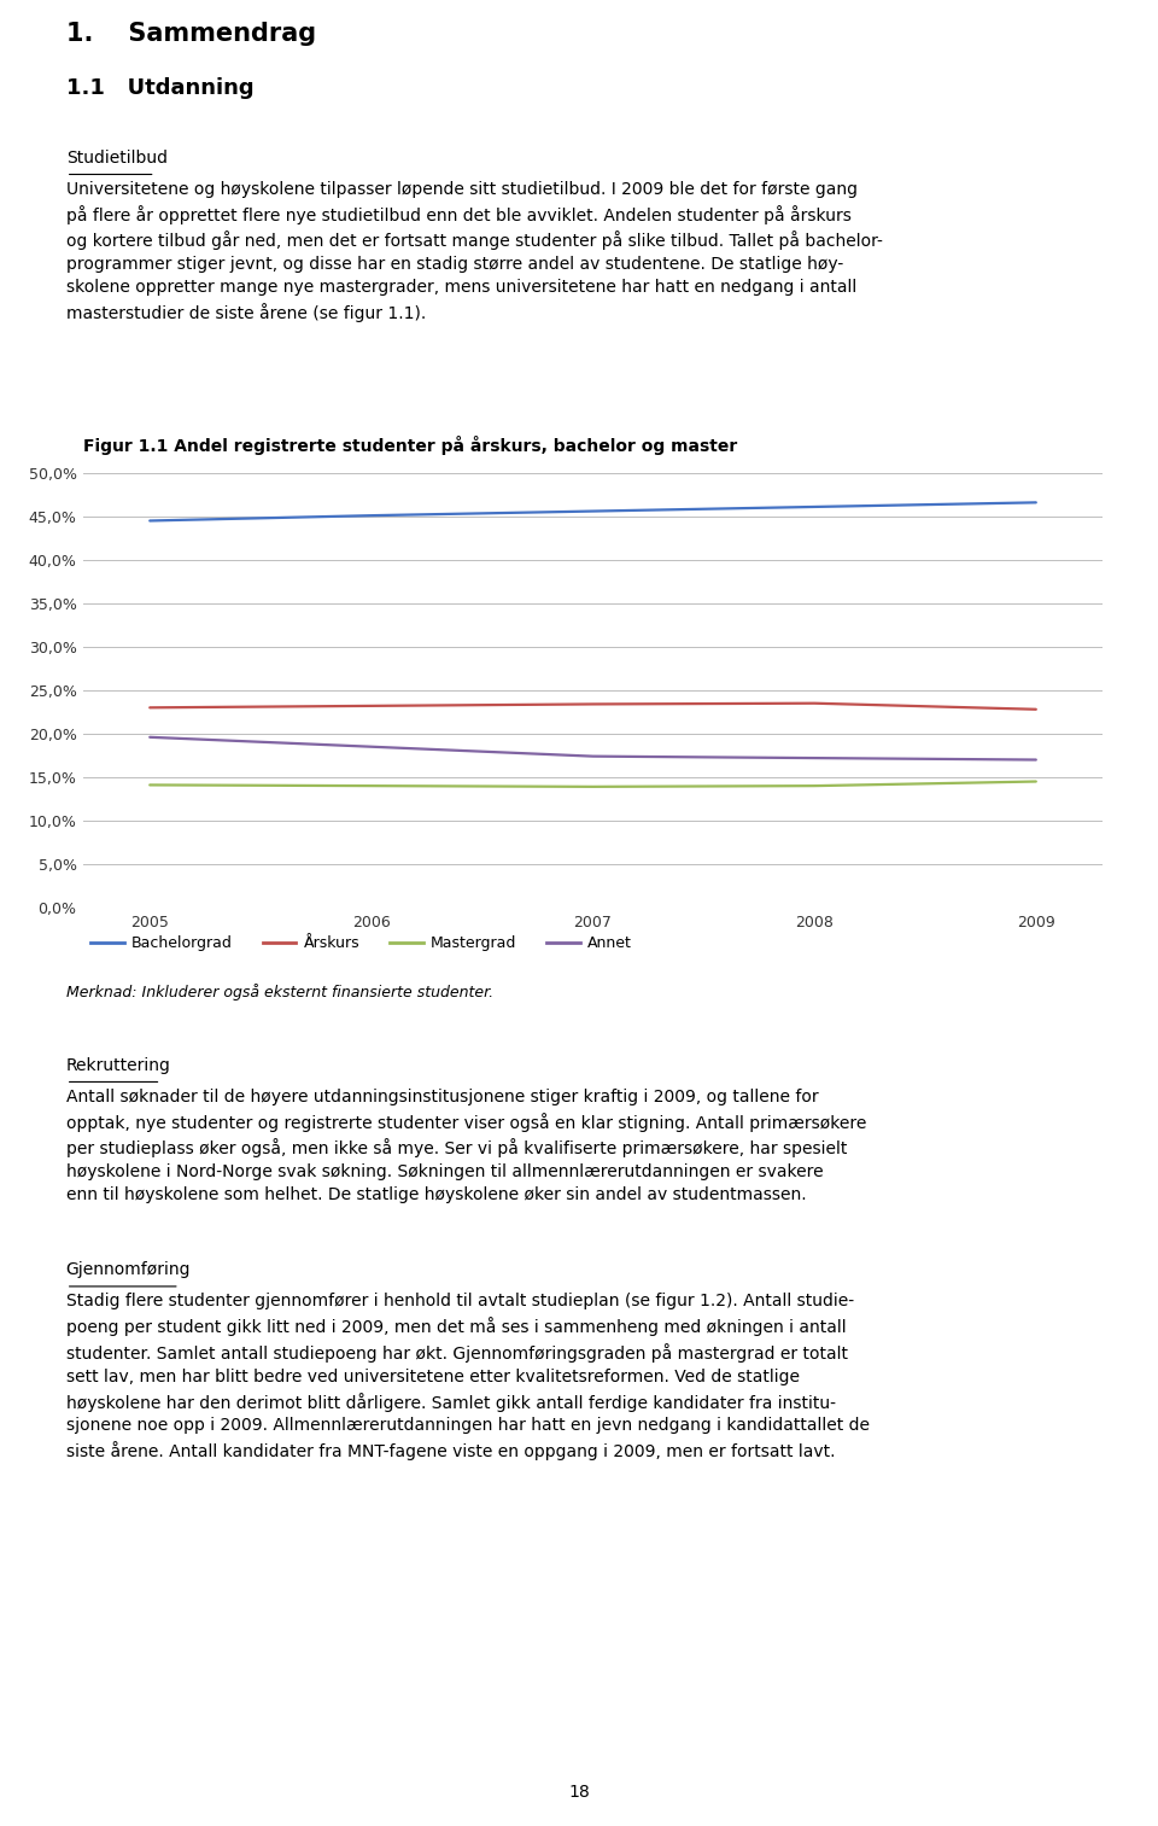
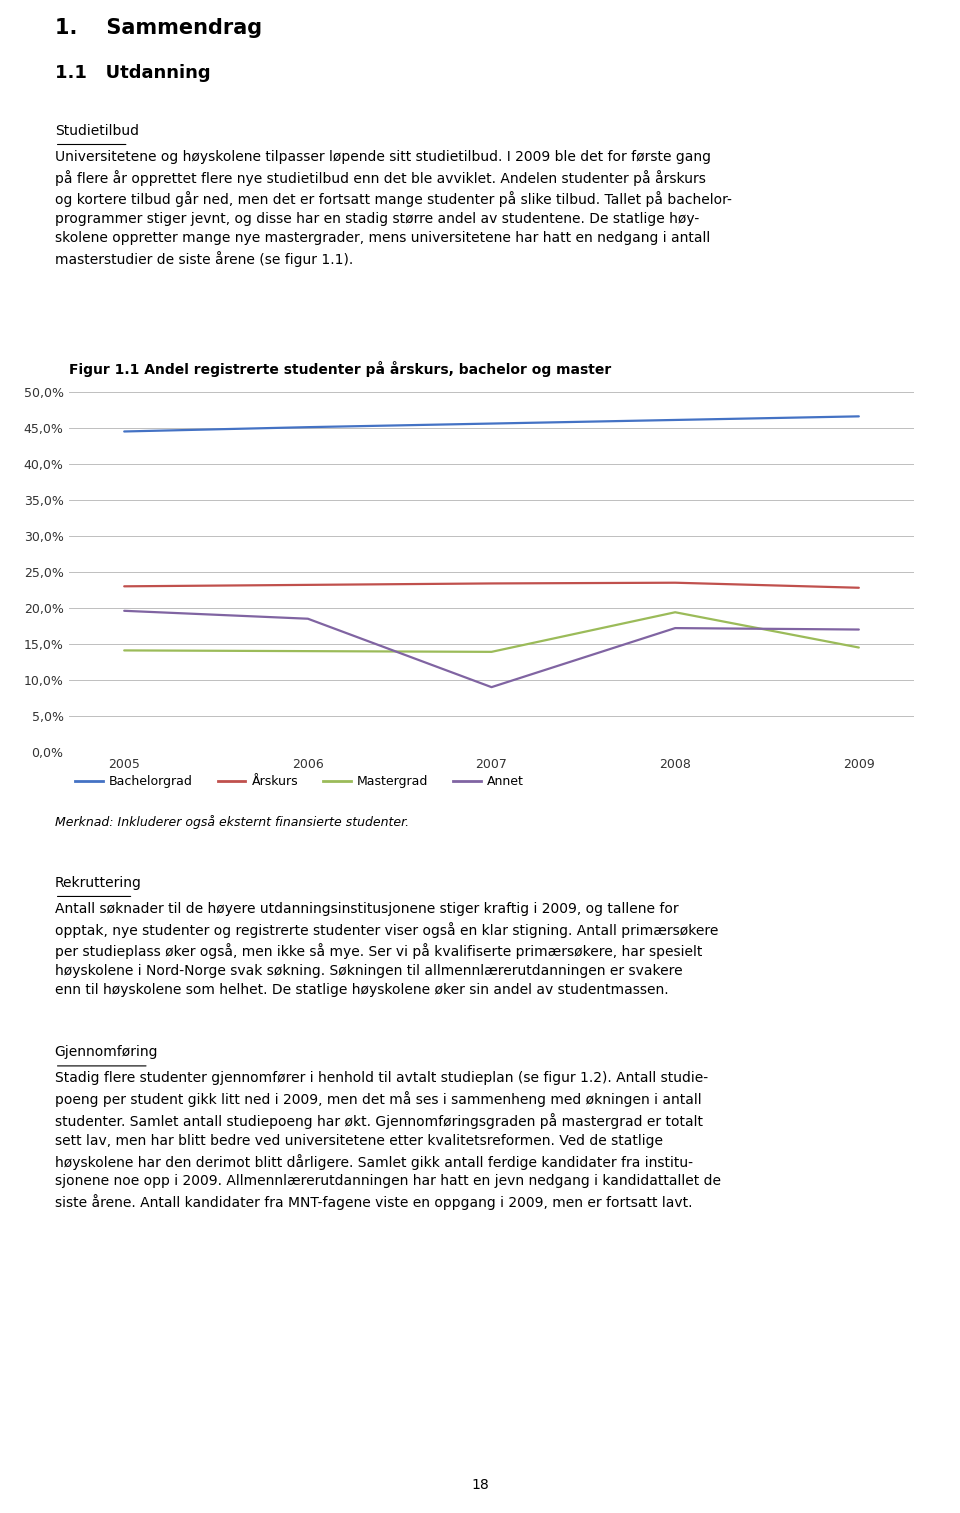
Annet/2007: 17,4% -> 9,0%
Mastergrad/2008: 14,0% -> 19,4%
